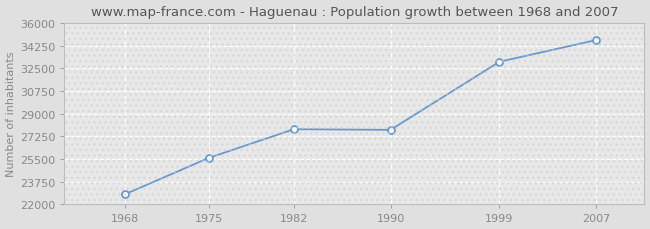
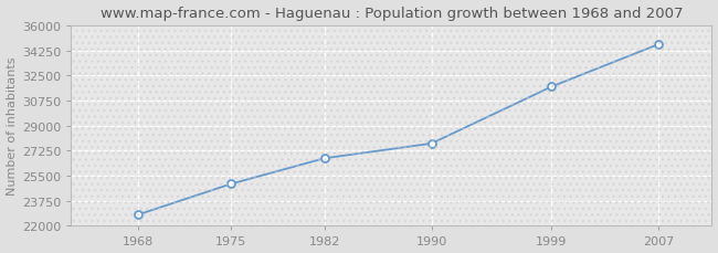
1975: 25600 -> 24900
1982: 27800 -> 26700
1999: 33000 -> 31700
